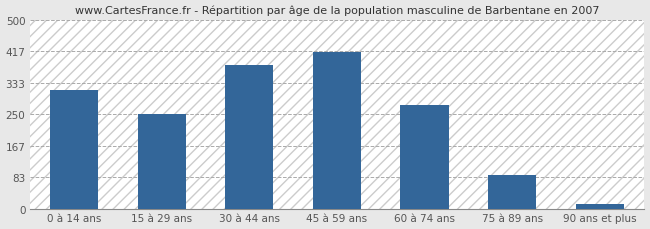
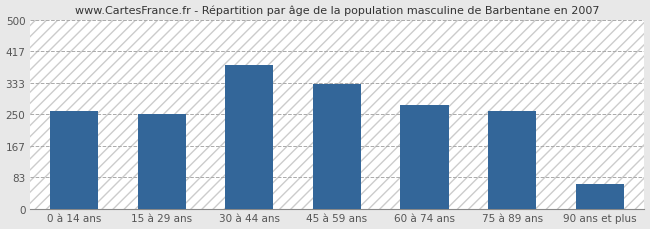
0 à 14 ans: 315 -> 260
45 à 59 ans: 415 -> 330
75 à 89 ans: 90 -> 260
90 ans et plus: 12 -> 65
